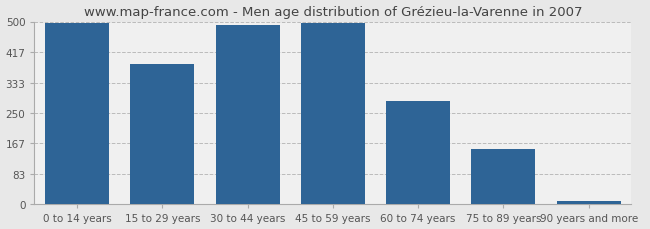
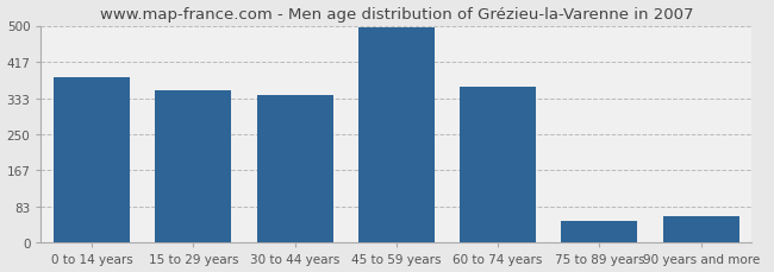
0 to 14 years: 497 -> 380
15 to 29 years: 383 -> 350
30 to 44 years: 490 -> 340
60 to 74 years: 283 -> 360
75 to 89 years: 152 -> 50
90 years and more: 10 -> 60
